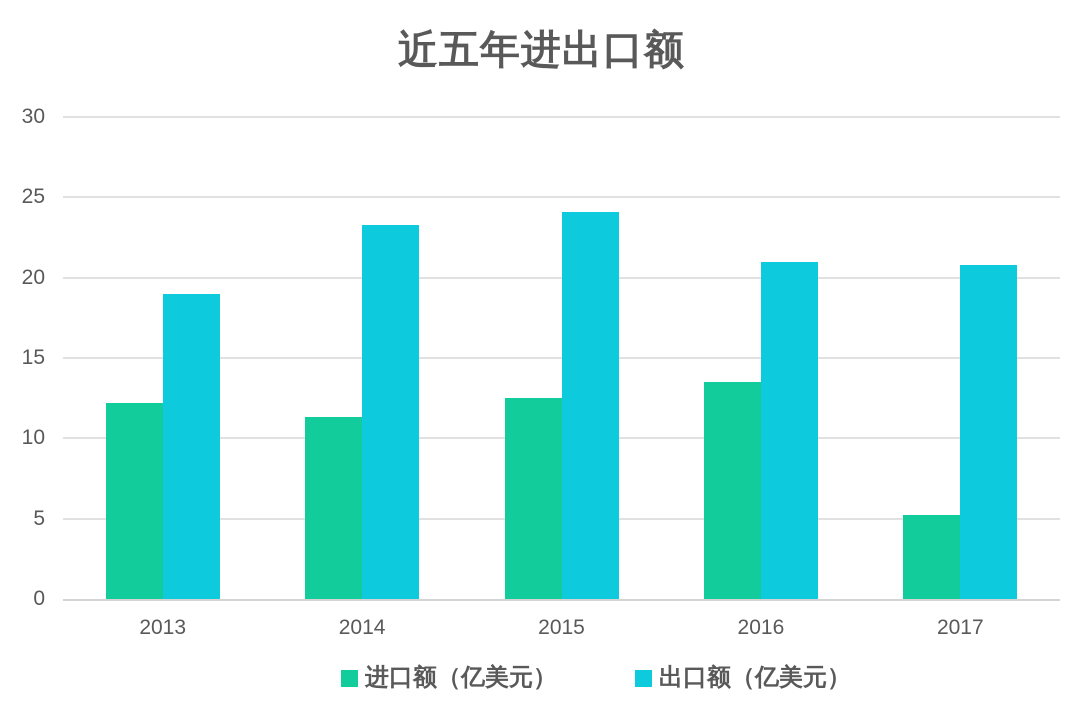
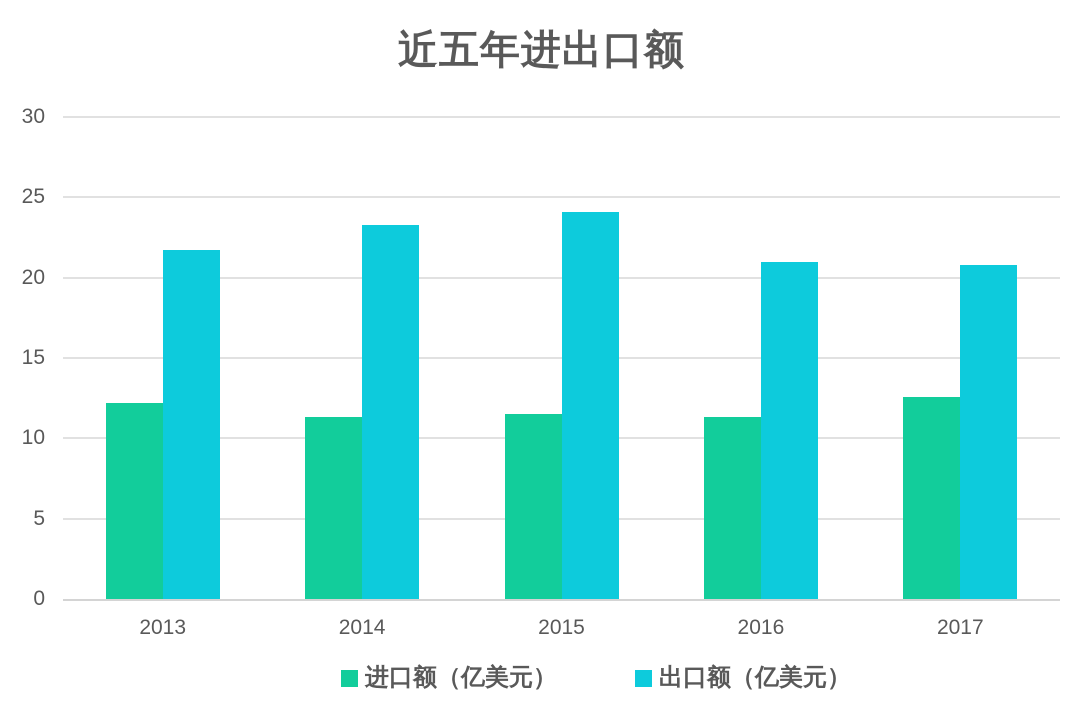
出口额（亿美元）/2013: 19.0 -> 21.7
进口额（亿美元）/2015: 12.5 -> 11.5
进口额（亿美元）/2016: 13.5 -> 11.3
进口额（亿美元）/2017: 5.2 -> 12.6
